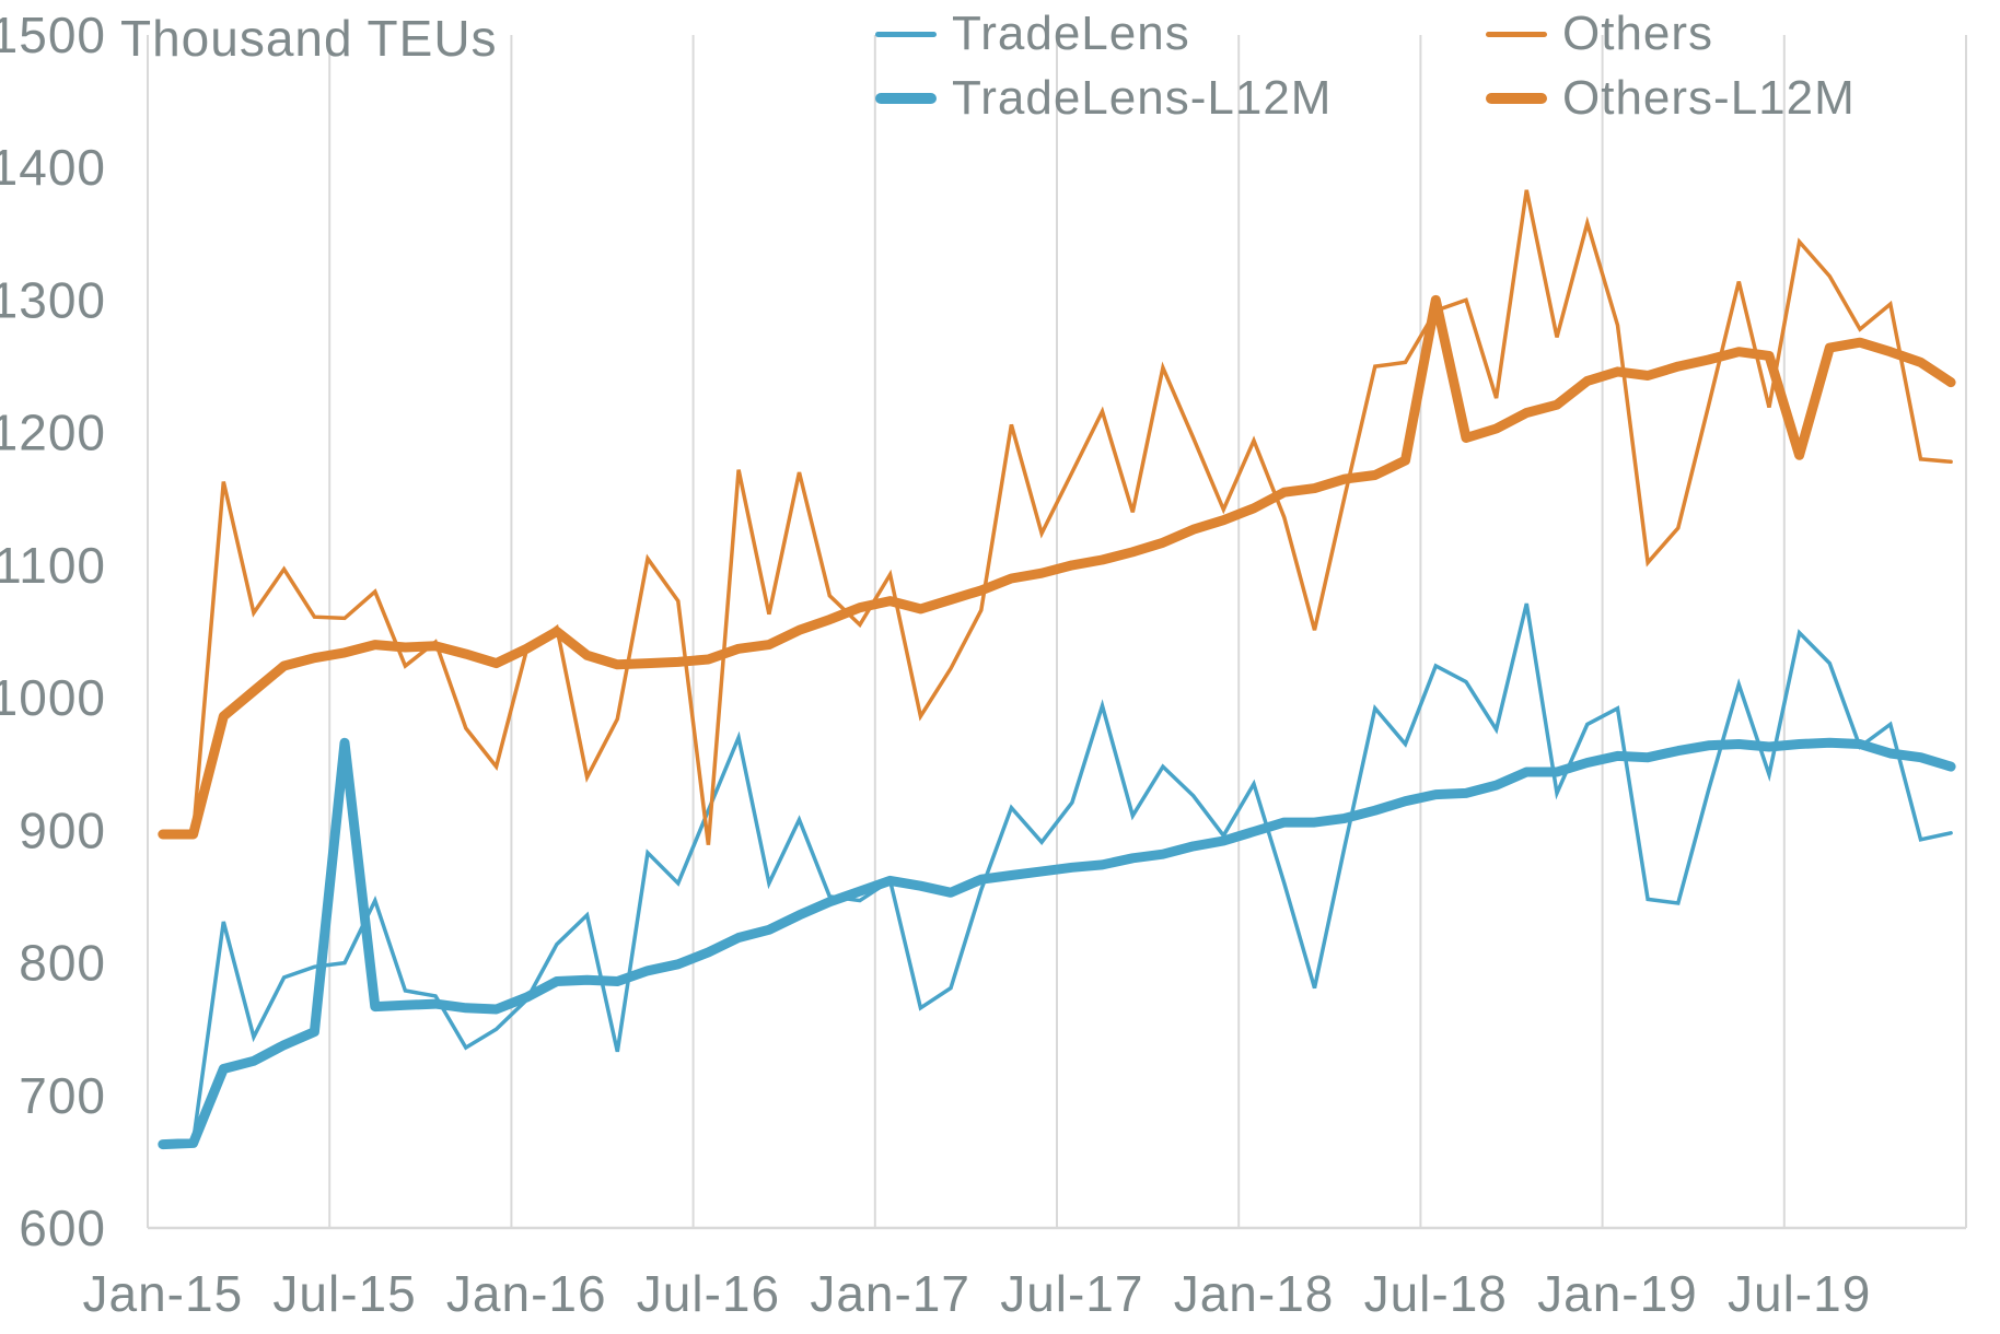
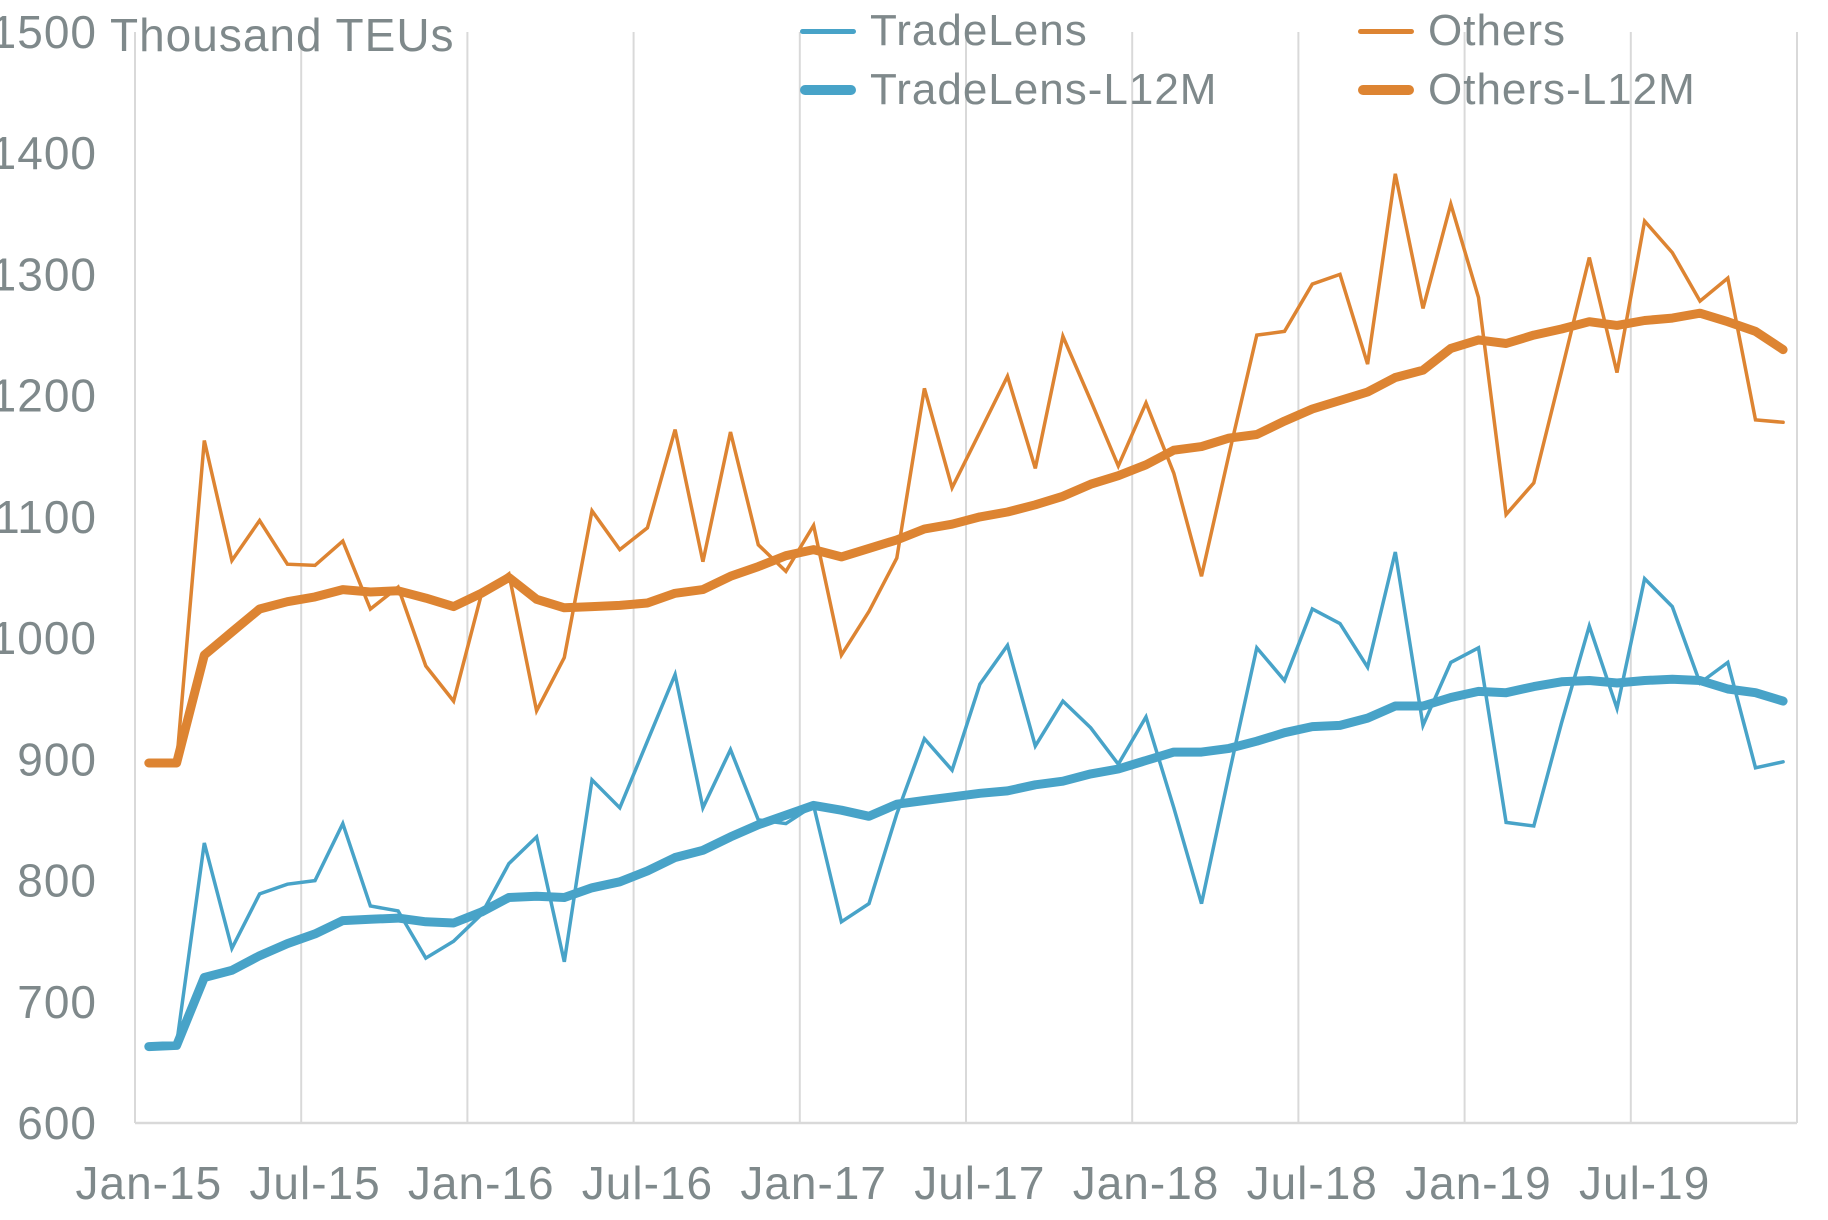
TradeLens-L12M/Jul-15: 966 -> 756
Others/Jul-16: 889 -> 1091
TradeLens/Jul-17: 921 -> 962
Others-L12M/Jul-18: 1300 -> 1189
Others-L12M/Jul-19: 1183 -> 1262
